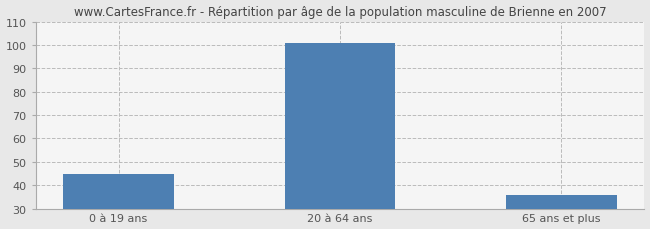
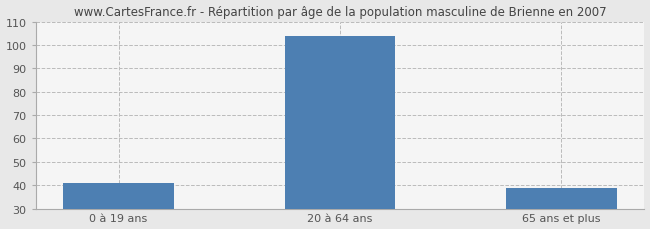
0 à 19 ans: 45 -> 41
20 à 64 ans: 101 -> 104
65 ans et plus: 36 -> 39
